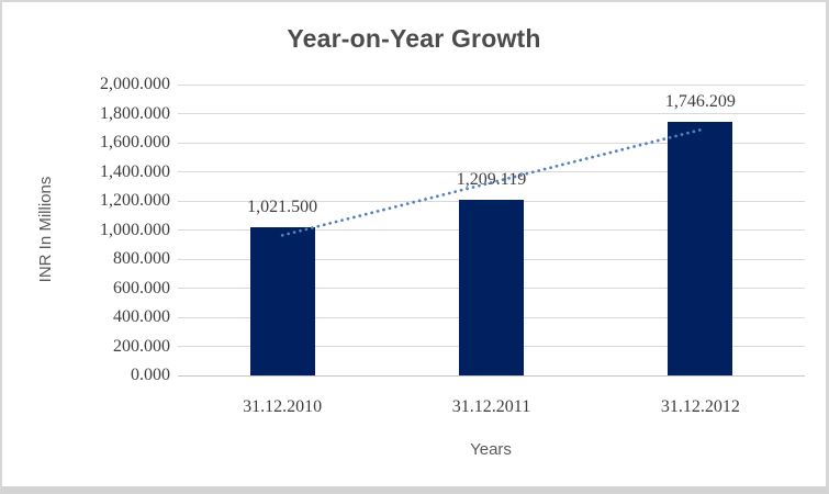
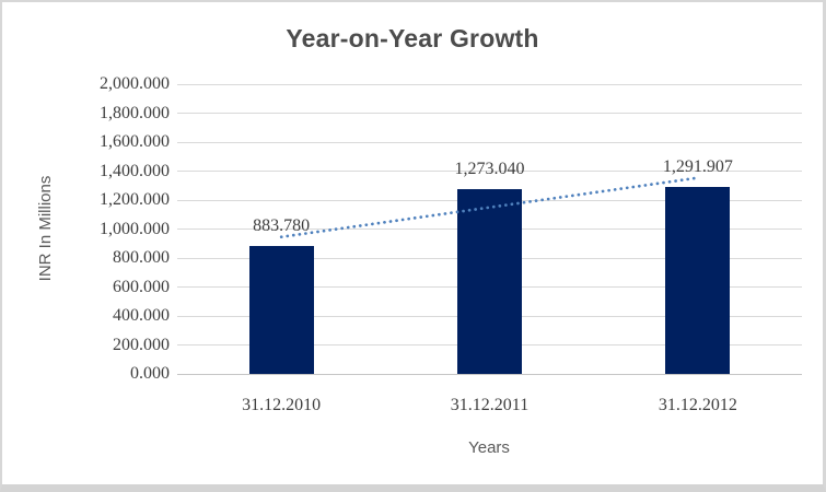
31.12.2010: 1,021.500 -> 883.780
31.12.2011: 1,209.119 -> 1,273.040
31.12.2012: 1,746.209 -> 1,291.907
